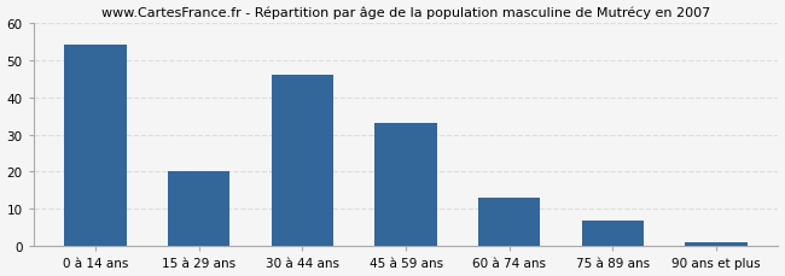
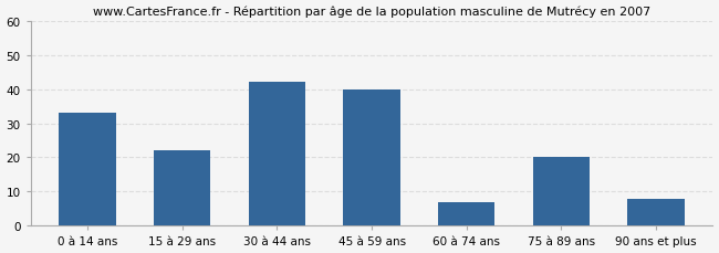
0 à 14 ans: 54 -> 33
15 à 29 ans: 20 -> 22
30 à 44 ans: 46 -> 42
45 à 59 ans: 33 -> 40
60 à 74 ans: 13 -> 7
75 à 89 ans: 7 -> 20
90 ans et plus: 1 -> 8
